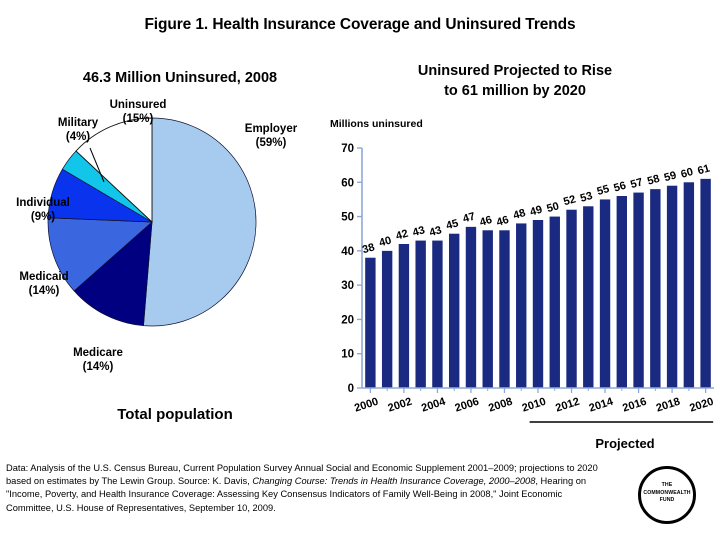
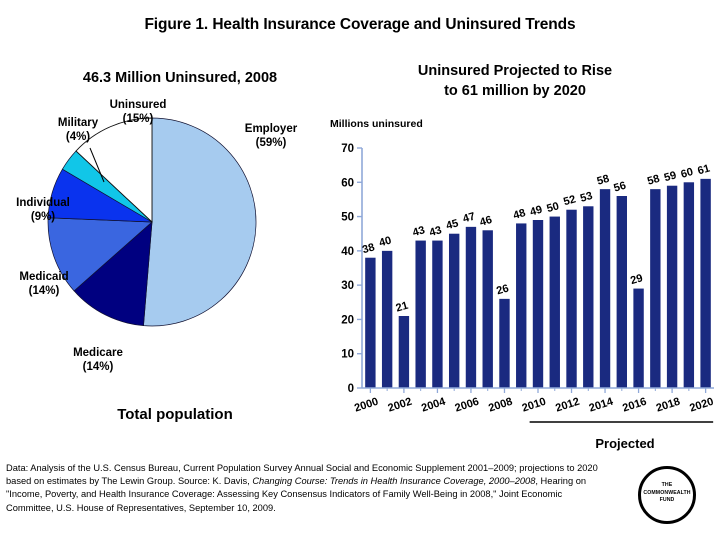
Uninsured Projected to Rise to 61 million by 2020/2002: 42 -> 21
Uninsured Projected to Rise to 61 million by 2020/2008: 46 -> 26
Uninsured Projected to Rise to 61 million by 2020/2014: 55 -> 58
Uninsured Projected to Rise to 61 million by 2020/2016: 57 -> 29
